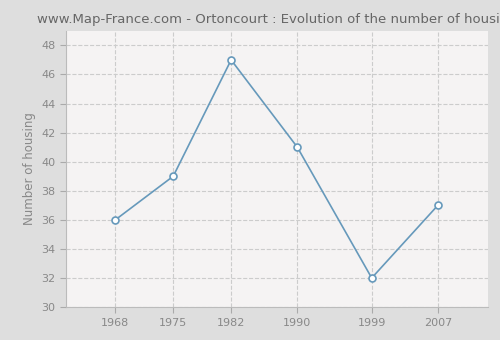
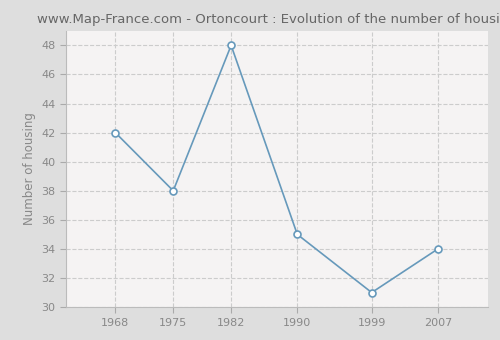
1968: 36 -> 42
1975: 39 -> 38
1982: 47 -> 48
1990: 41 -> 35
1999: 32 -> 31
2007: 37 -> 34
